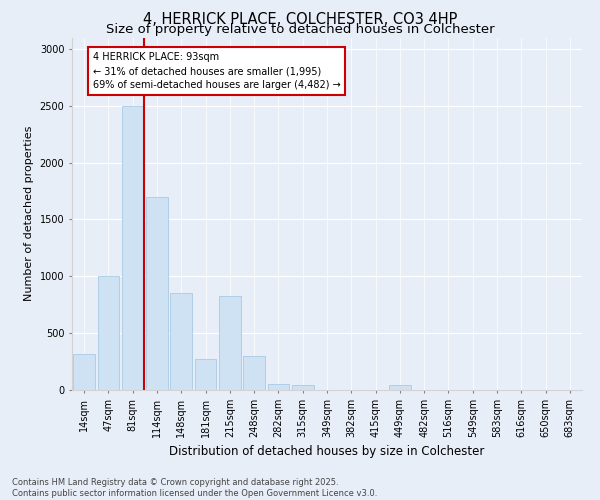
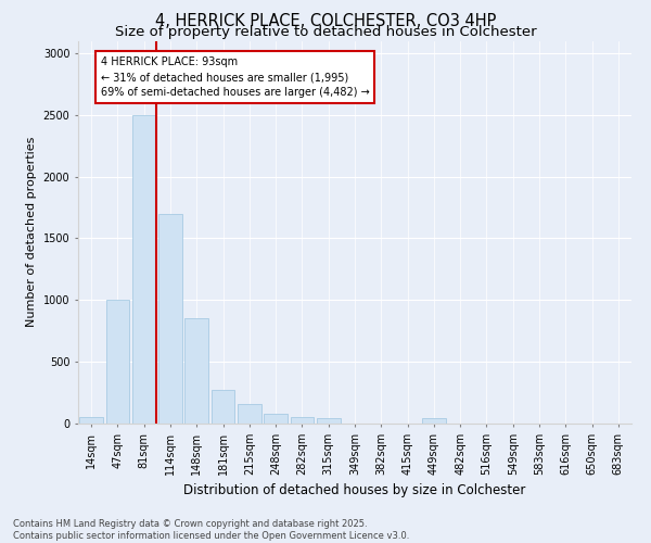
14sqm: 320 -> 60
215sqm: 830 -> 160
248sqm: 300 -> 80
